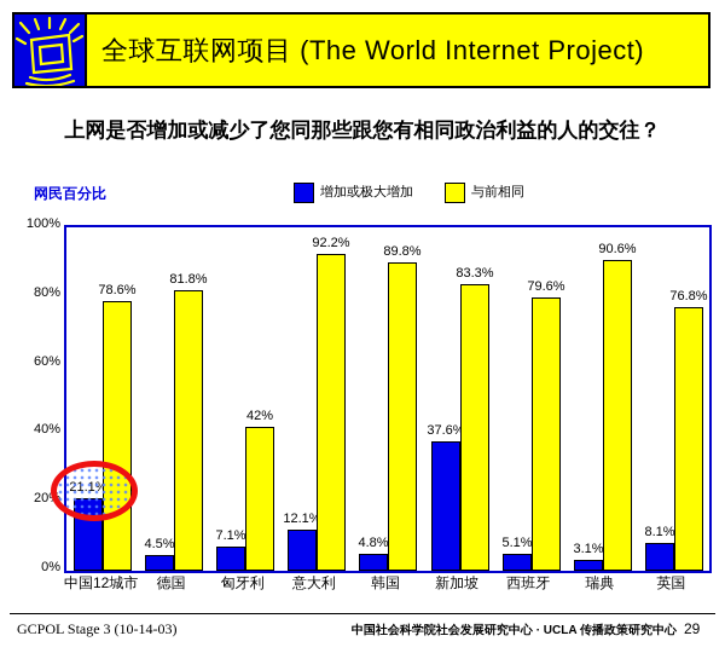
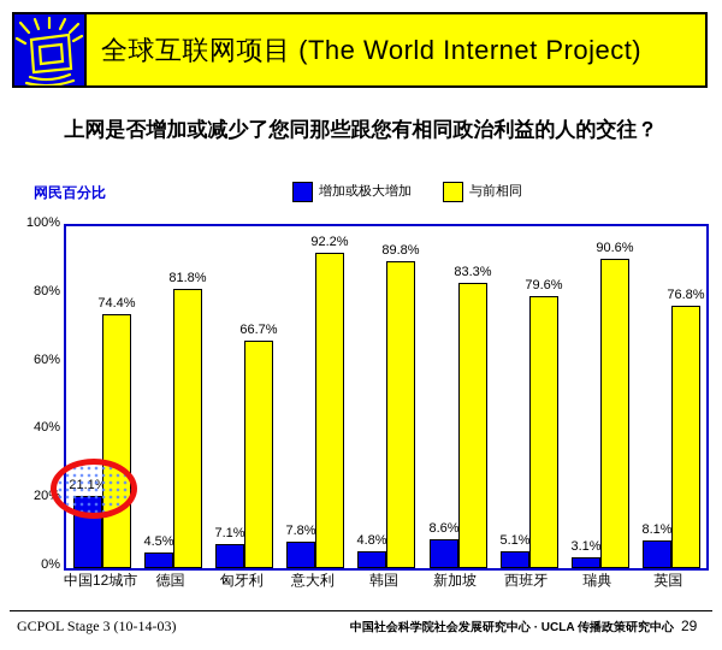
与前相同/中国12城市: 78.6% -> 74.4%
与前相同/匈牙利: 42% -> 66.7%
增加或极大增加/意大利: 12.1% -> 7.8%
增加或极大增加/新加坡: 37.6% -> 8.6%
